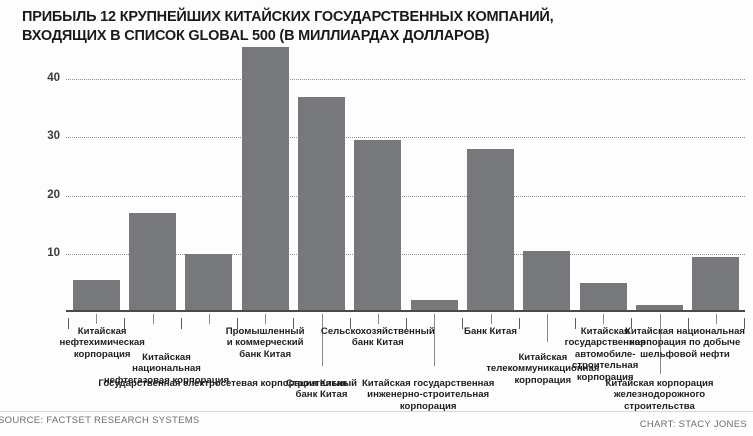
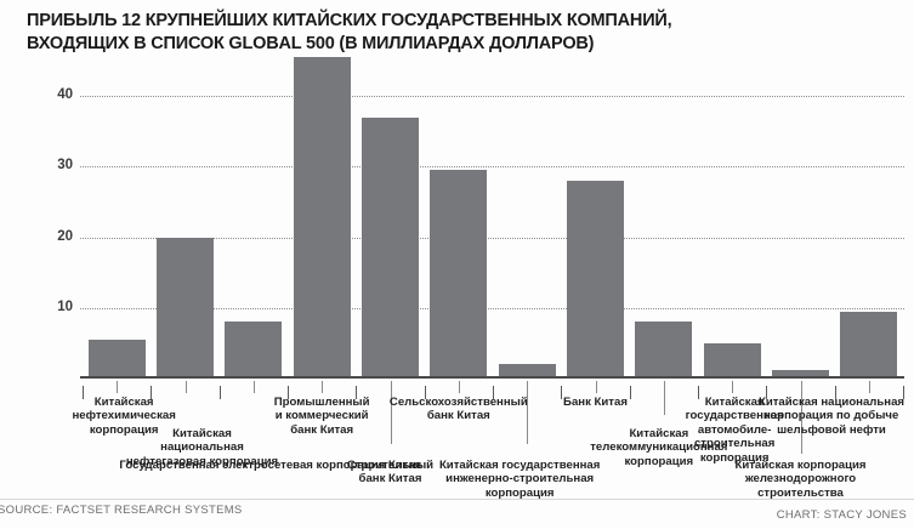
Китайская национальная нефтегазовая корпорация: 17 -> 20
Государственная электросетевая корпорация Китая: 10 -> 8
Китайская телекоммуникационная корпорация: 10 -> 8
